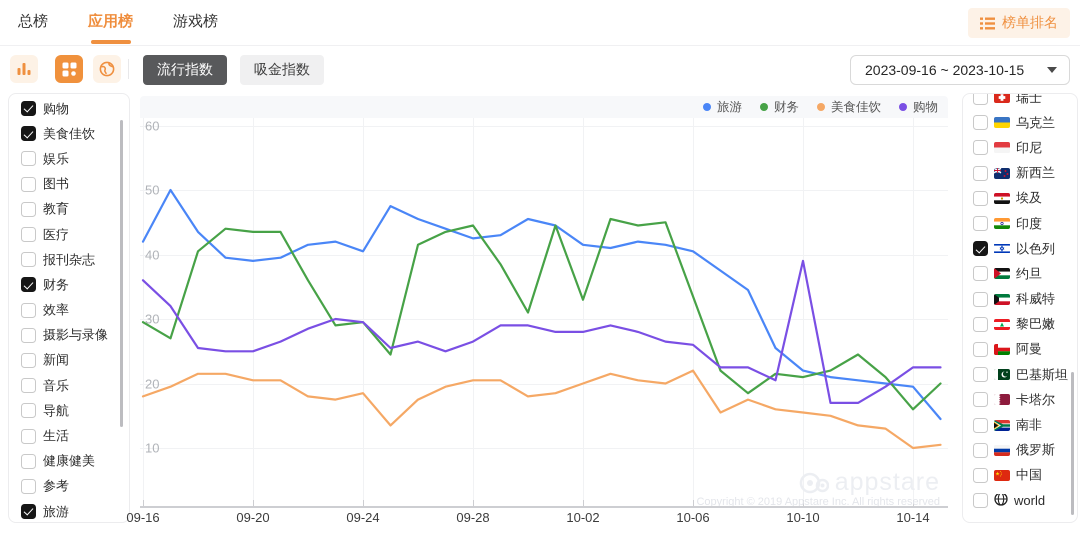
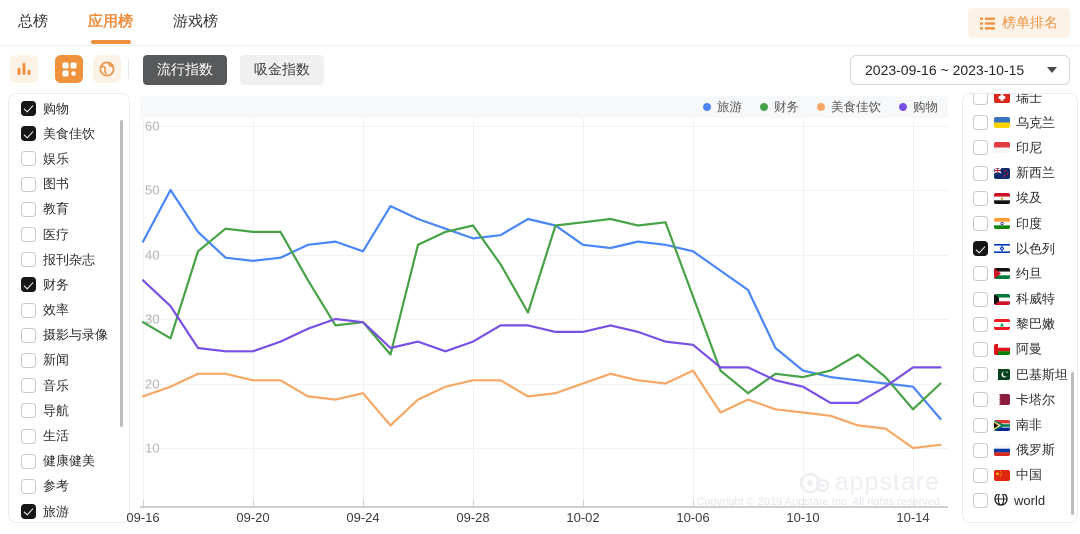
财务/10-02: 33 -> 45
购物/10-10: 39 -> 20
